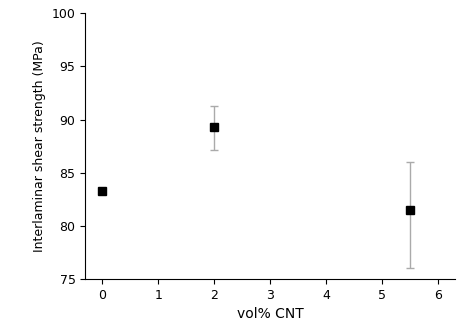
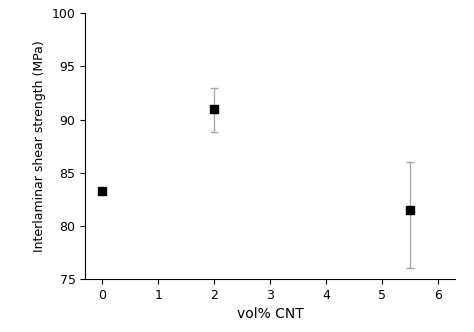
2: 89.3 -> 91.0
